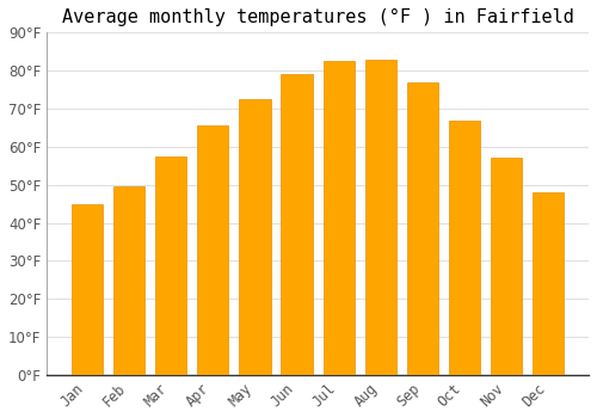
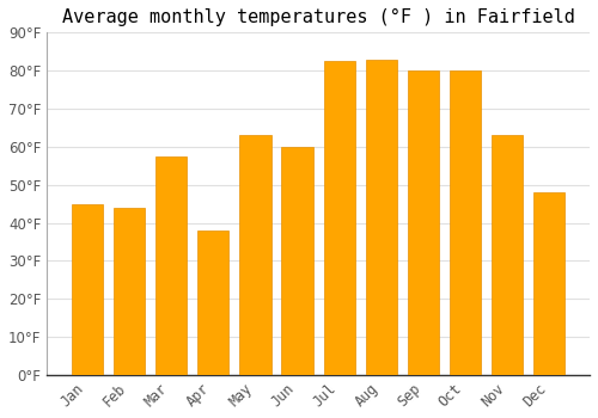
Feb: 49.5°F -> 44.0°F
Apr: 65.5°F -> 38.0°F
May: 72.5°F -> 63.0°F
Jun: 79.0°F -> 60.0°F
Sep: 77.0°F -> 80.0°F
Oct: 67.0°F -> 80.0°F
Nov: 57.0°F -> 63.0°F
